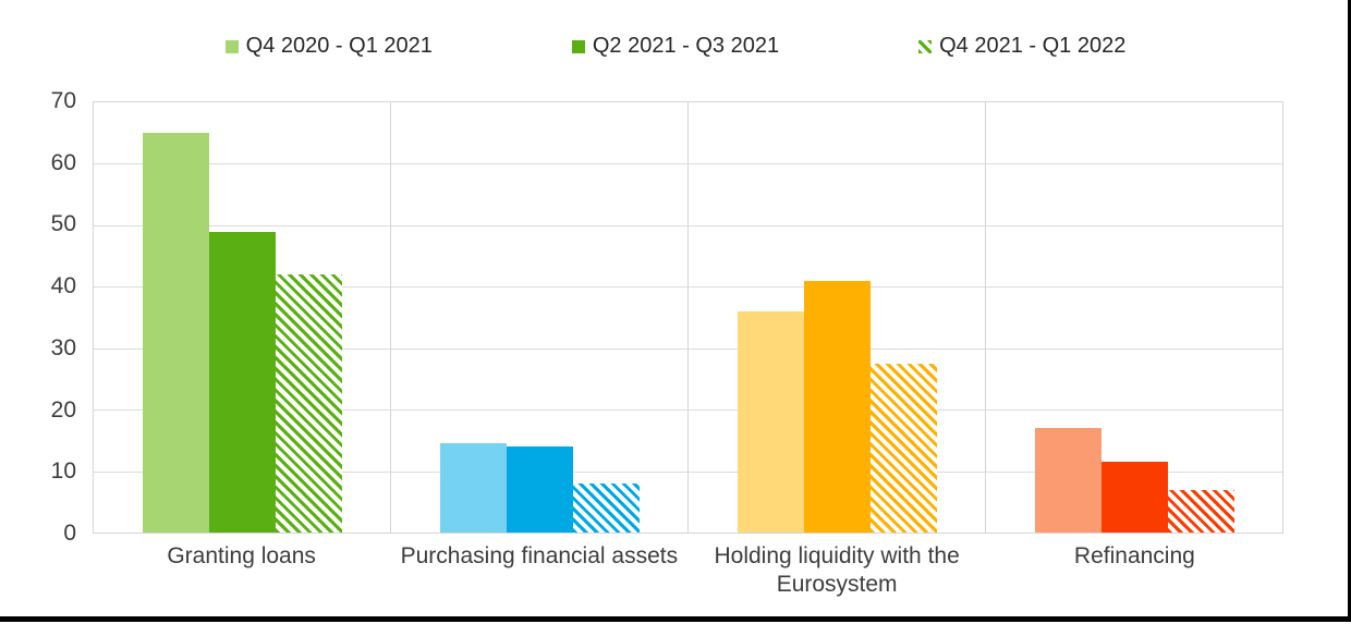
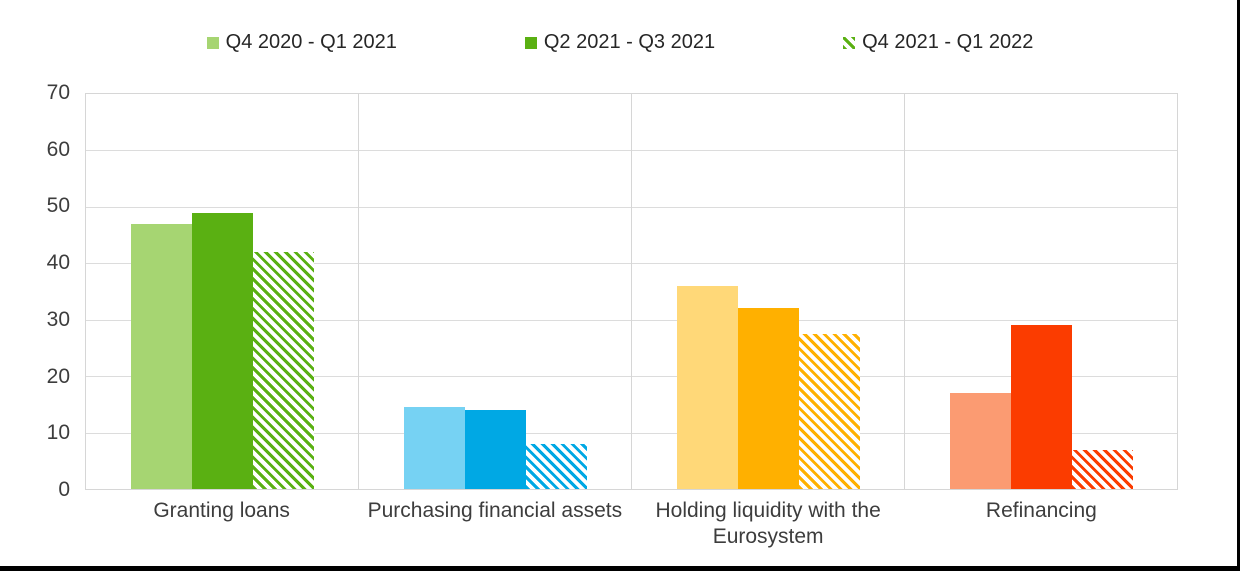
Q4 2020 - Q1 2021/Granting loans: 65 -> 47
Q2 2021 - Q3 2021/Holding liquidity with the Eurosystem: 41 -> 32
Q2 2021 - Q3 2021/Refinancing: 12 -> 29
